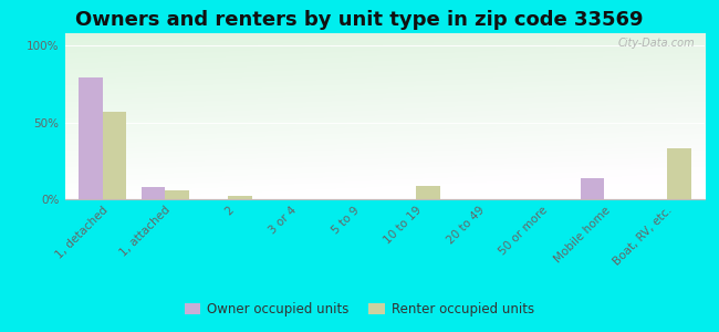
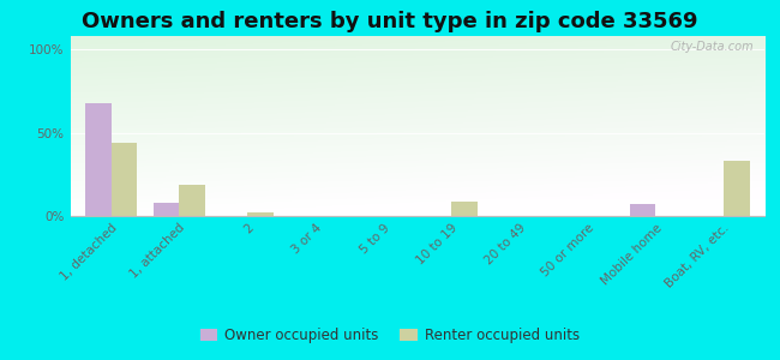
Owner occupied units/1, detached: 79% -> 68%
Renter occupied units/1, detached: 57% -> 44%
Renter occupied units/1, attached: 6% -> 19%
Owner occupied units/Mobile home: 14% -> 7%
